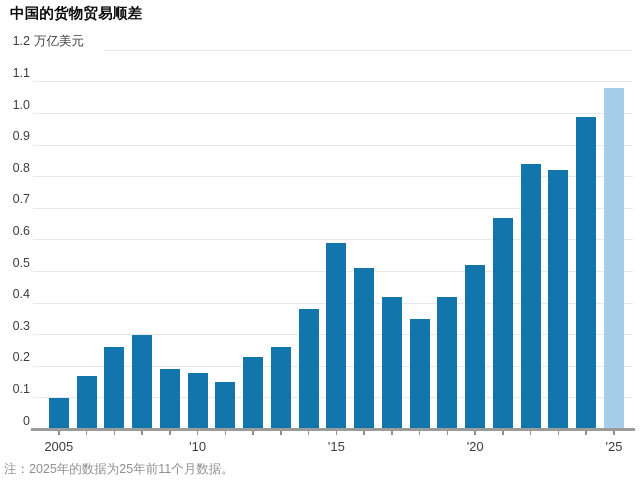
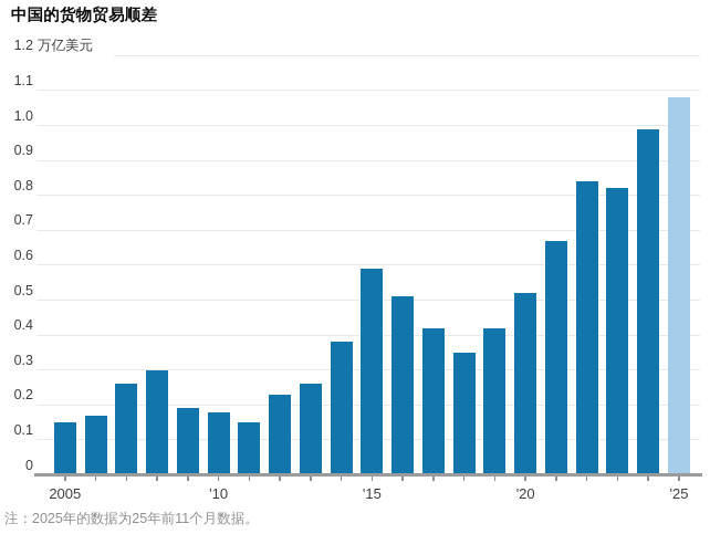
2005: 0.10 -> 0.15
